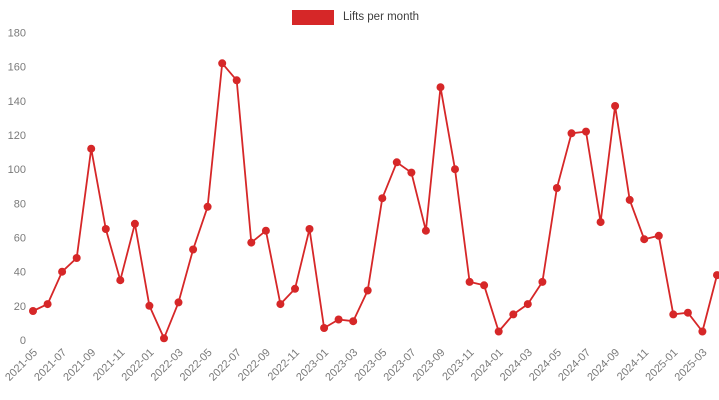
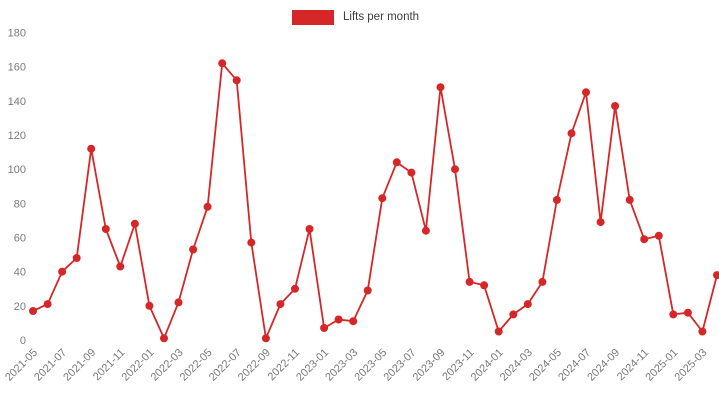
2021-11: 35 -> 43
2022-09: 64 -> 1
2024-05: 89 -> 82
2024-07: 122 -> 145
